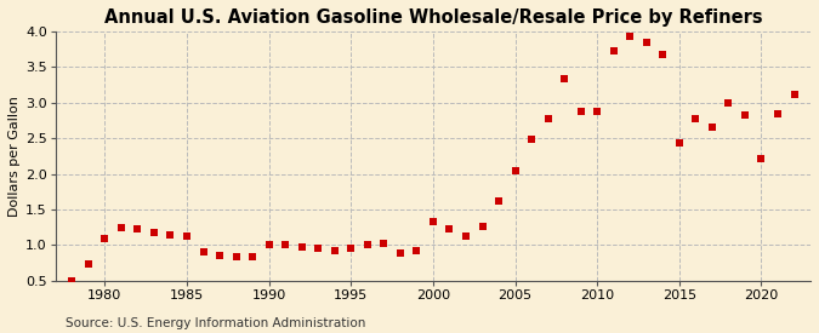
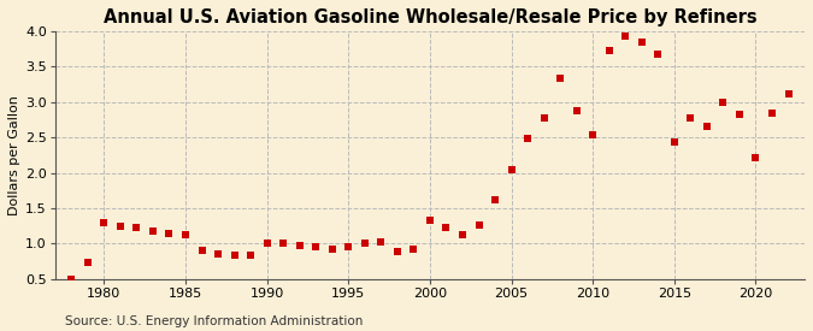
1980: 1.10 -> 1.30
2010: 2.87 -> 2.54
